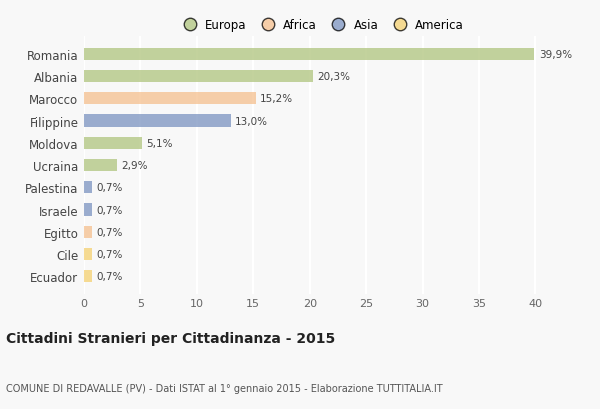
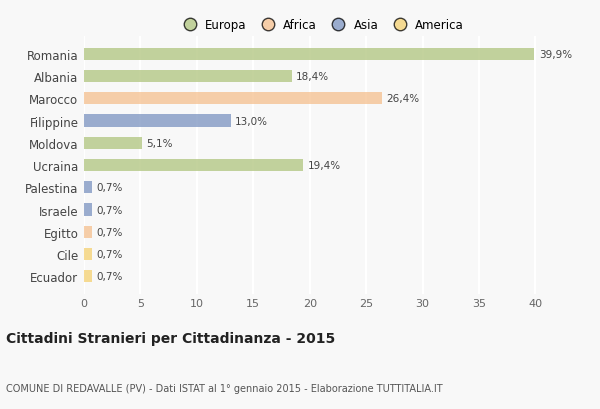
Albania: 20,3% -> 18,4%
Marocco: 15,2% -> 26,4%
Ucraina: 2,9% -> 19,4%
